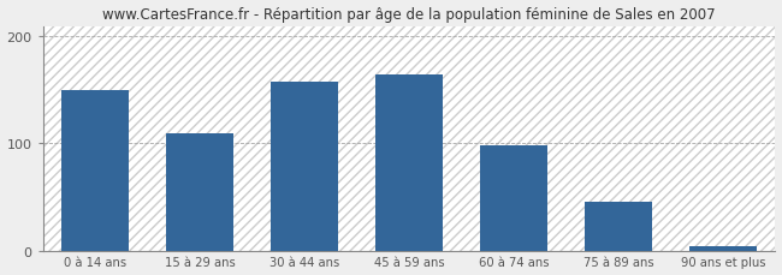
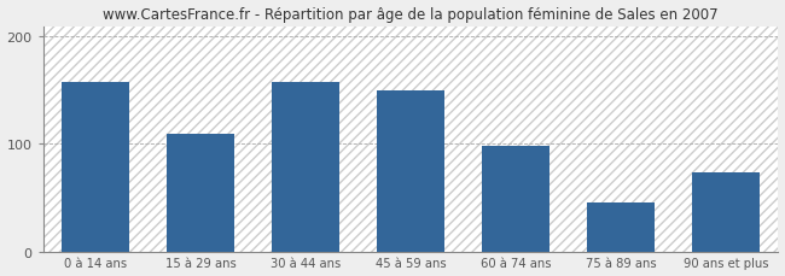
0 à 14 ans: 150 -> 158
45 à 59 ans: 165 -> 150
90 ans et plus: 4 -> 74
